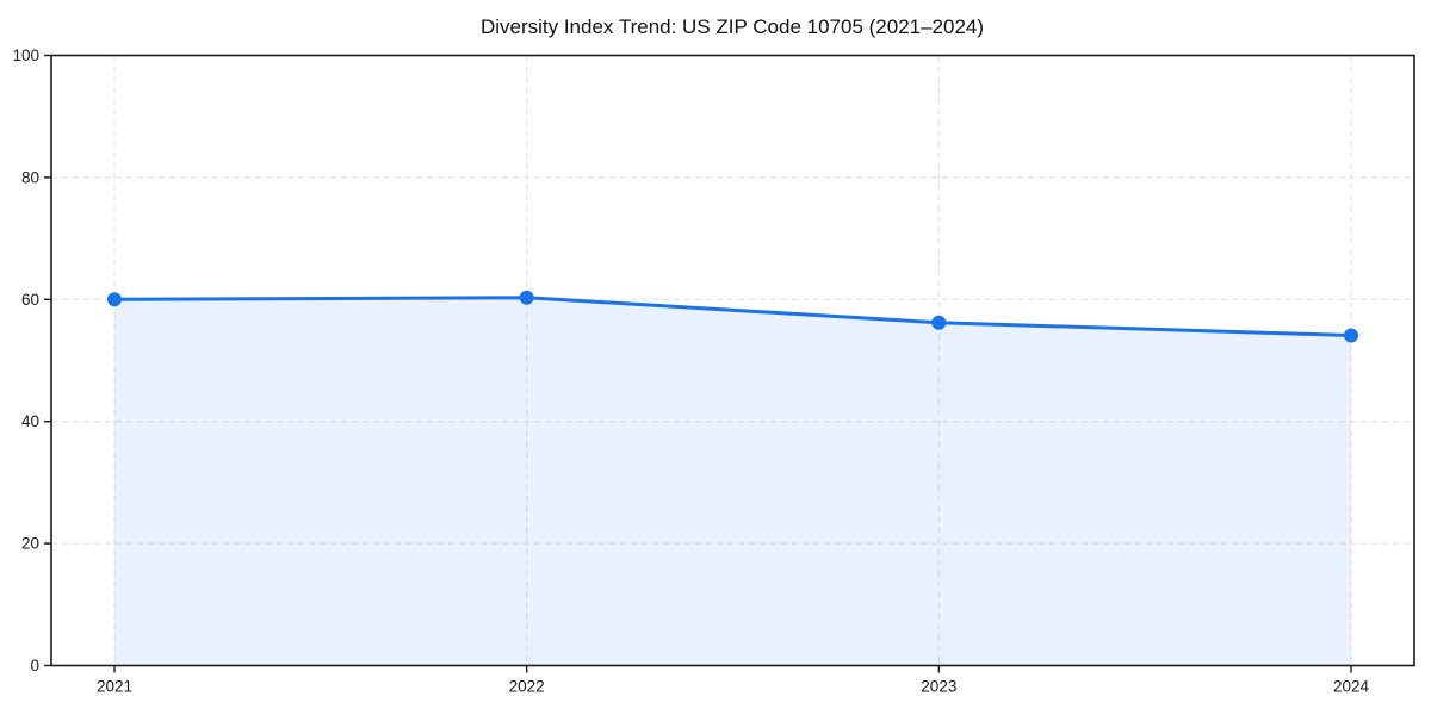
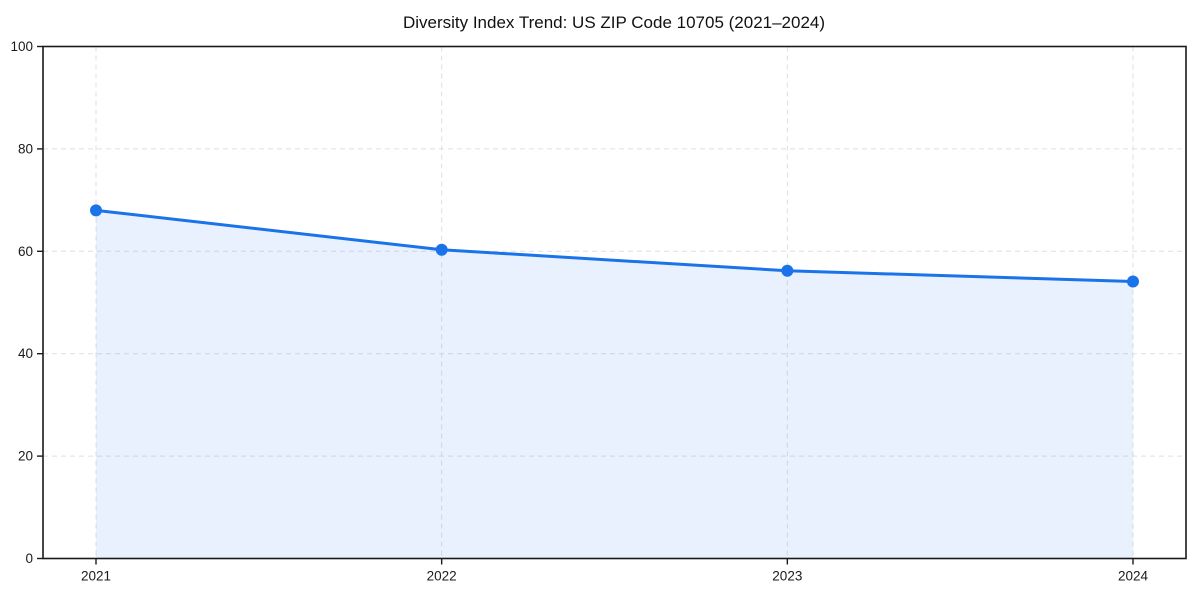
2021: 60 -> 68
